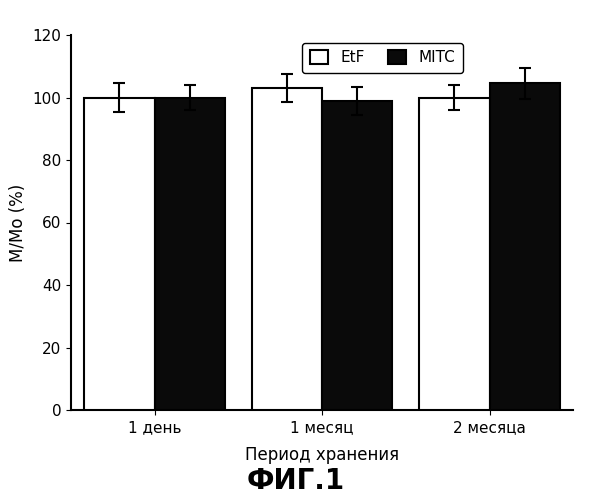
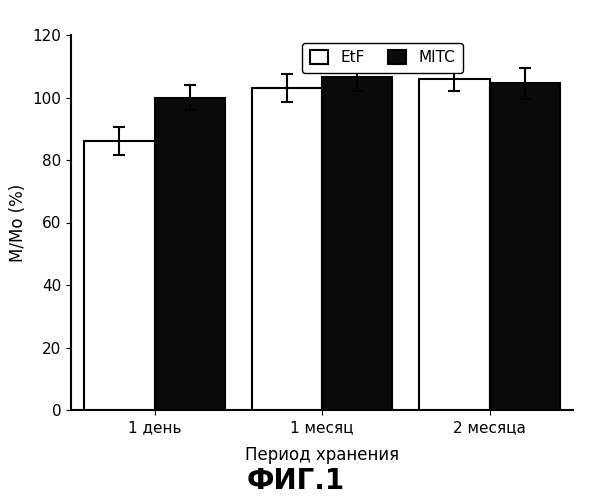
EtF/1 день: 100 -> 86
MITC/1 месяц: 99.0 -> 106.5
EtF/2 месяца: 100 -> 106
